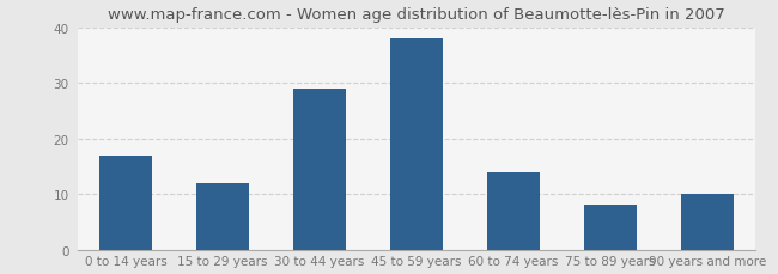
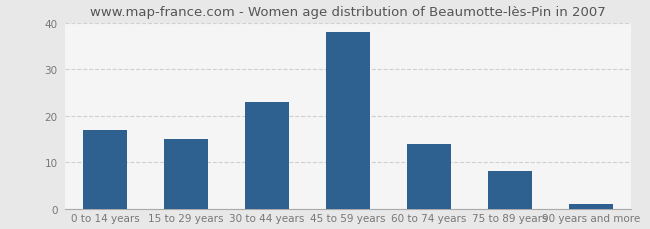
15 to 29 years: 12 -> 15
30 to 44 years: 29 -> 23
90 years and more: 10 -> 1
